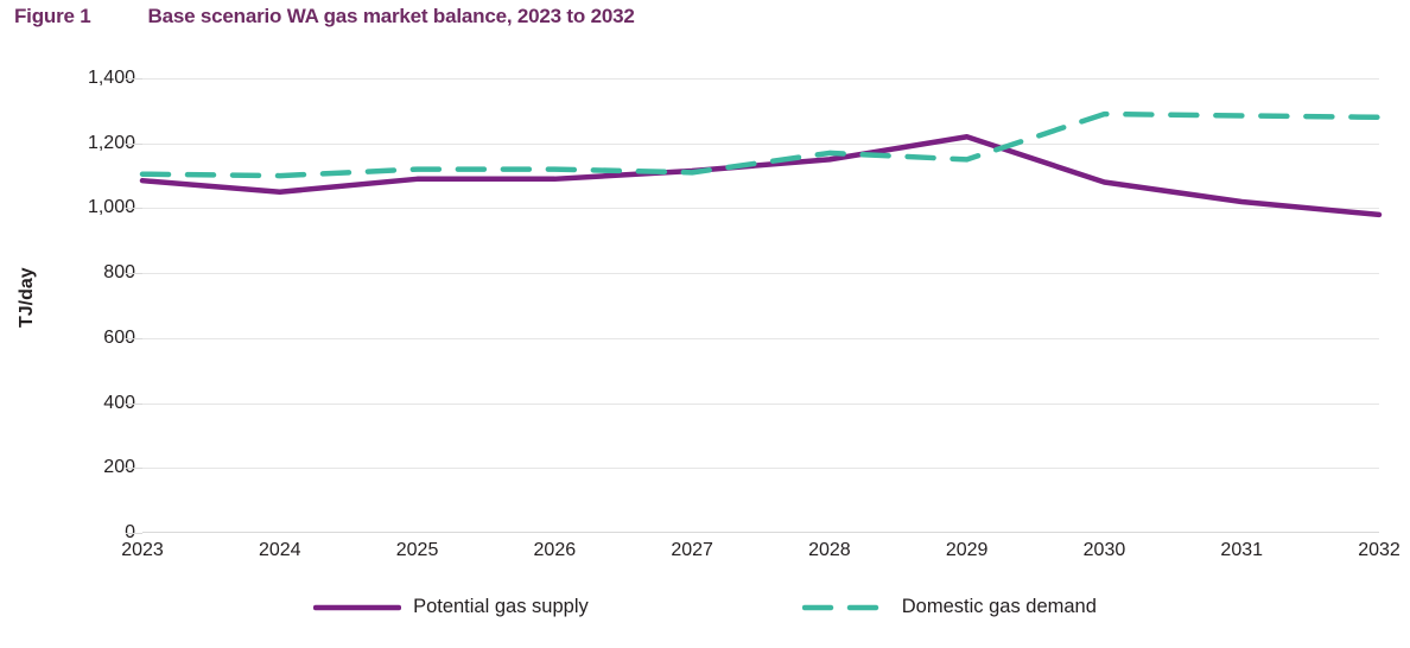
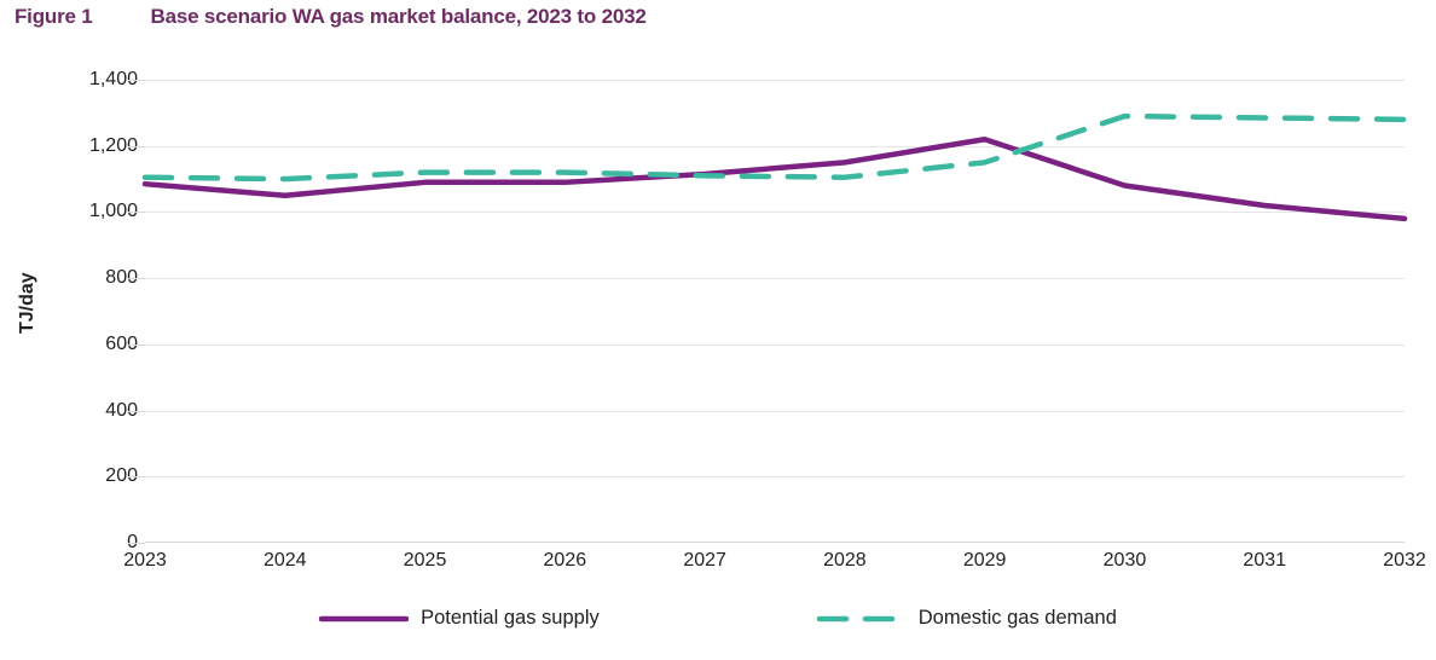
Domestic gas demand/2028: 1170 -> 1100
